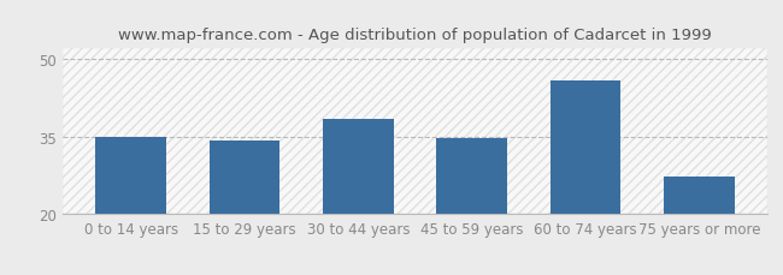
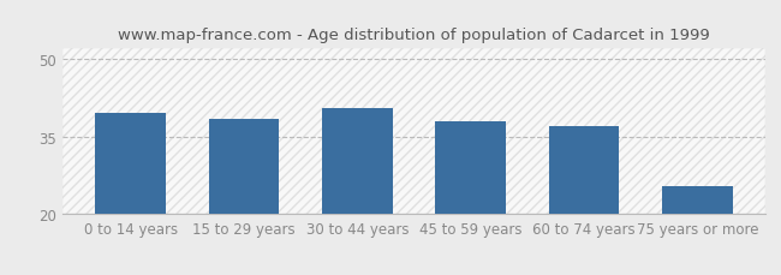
0 to 14 years: 35.0 -> 39.5
15 to 29 years: 34.2 -> 38.5
30 to 44 years: 38.5 -> 40.5
45 to 59 years: 34.7 -> 38.0
60 to 74 years: 45.8 -> 37.0
75 years or more: 27.3 -> 25.5
